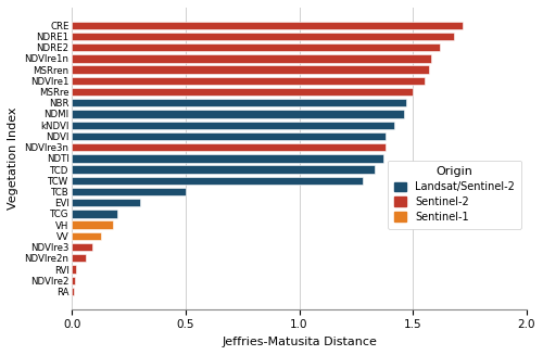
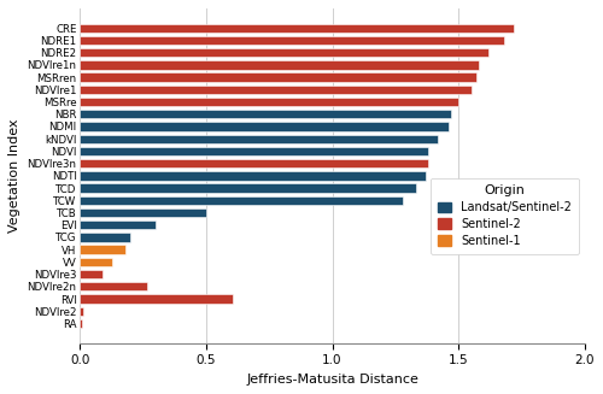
NDVIre2n: 0.060 -> 0.265
RVI: 0.020 -> 0.605
